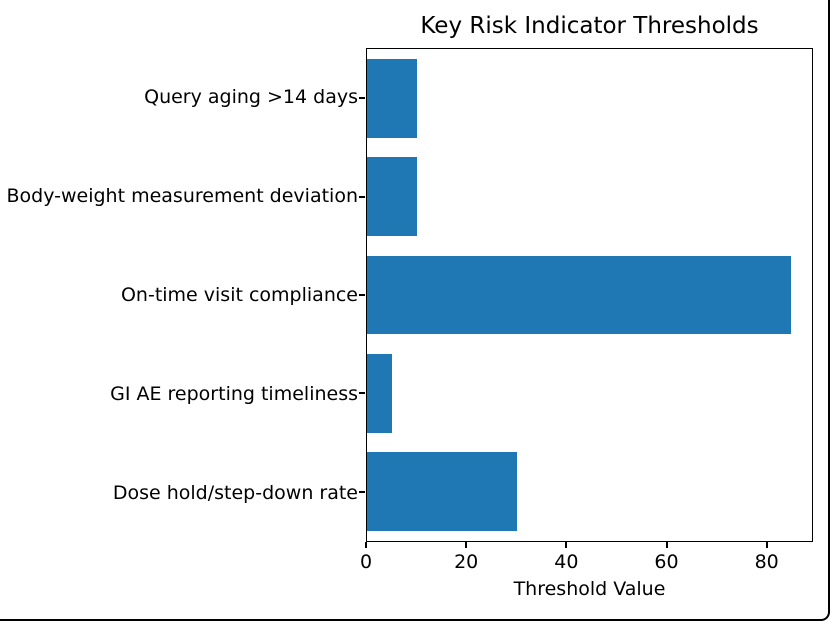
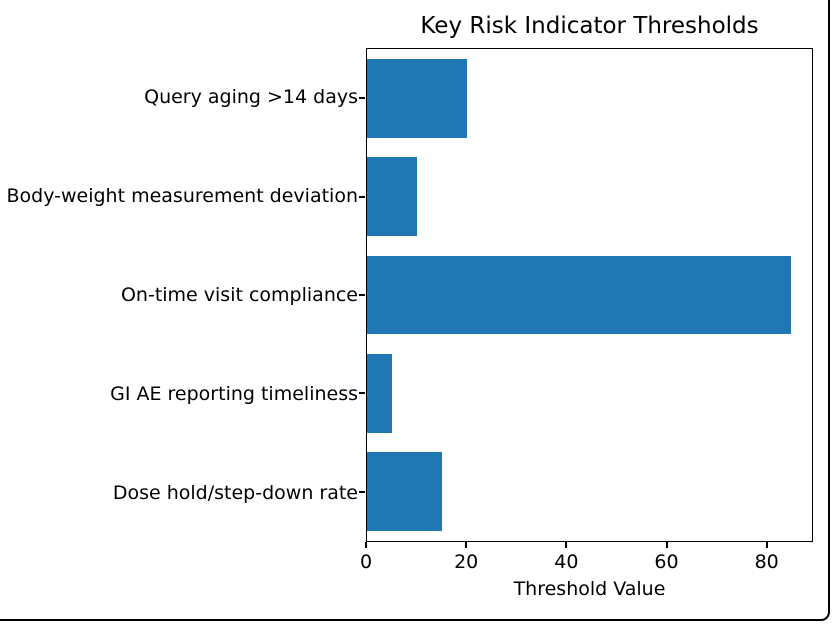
Query aging >14 days: 10 -> 20
Dose hold/step-down rate: 30 -> 15
